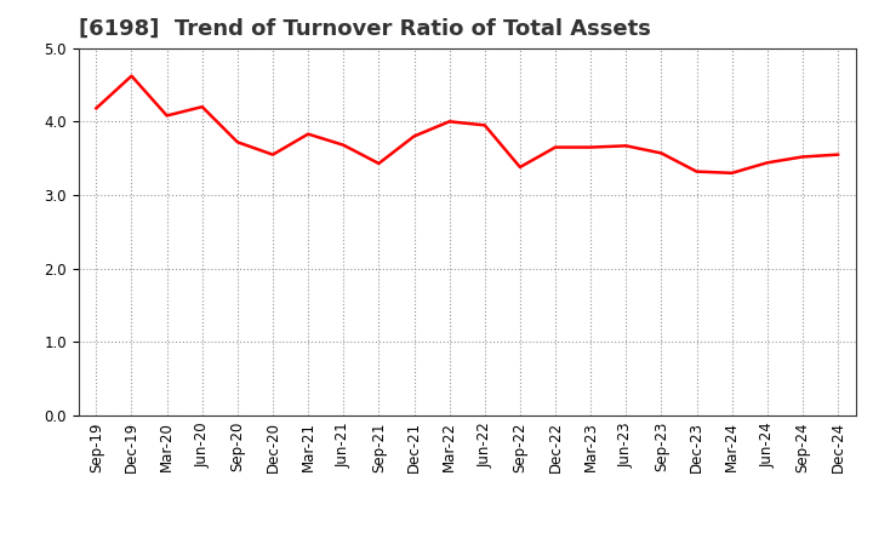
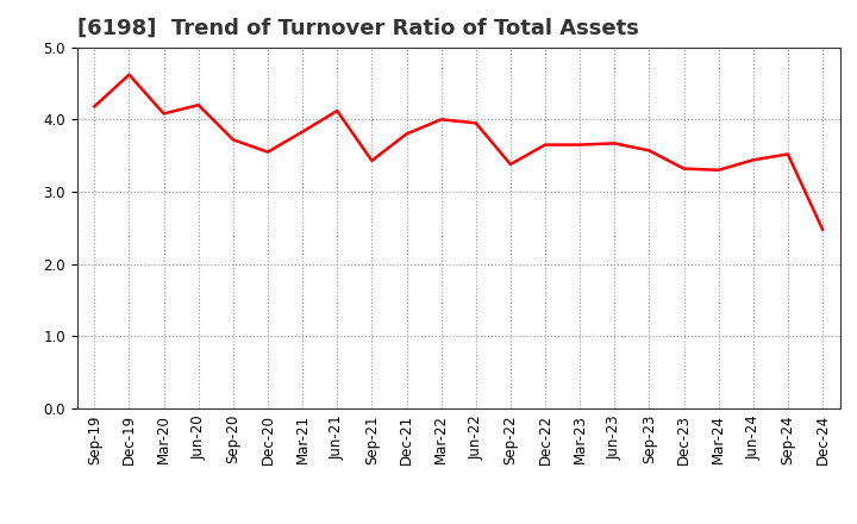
Jun-21: 3.68 -> 4.12
Dec-24: 3.55 -> 2.48
